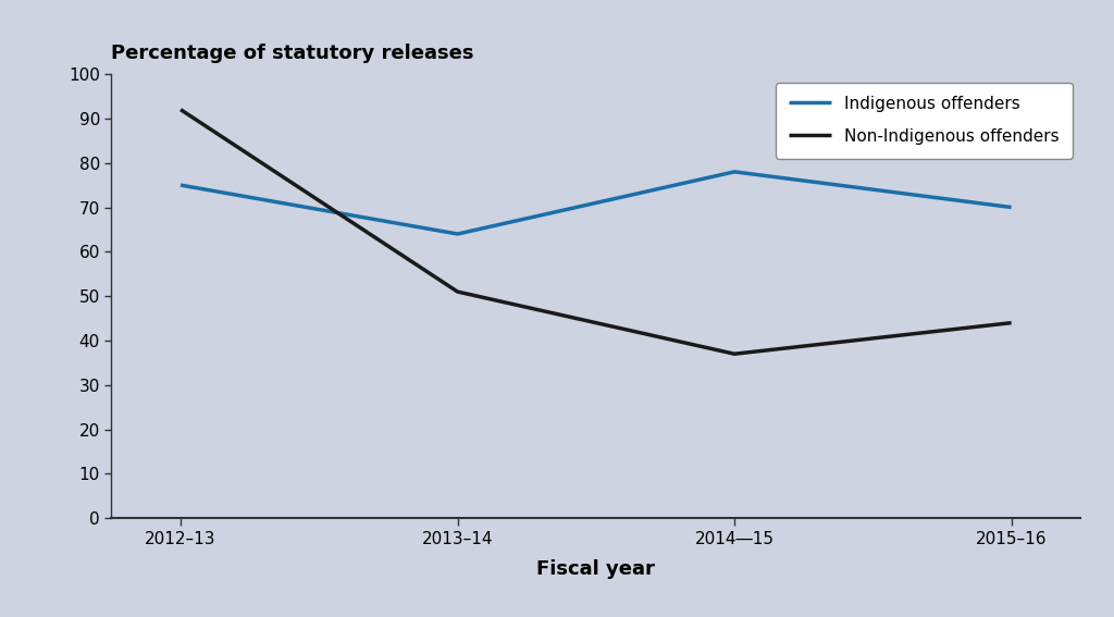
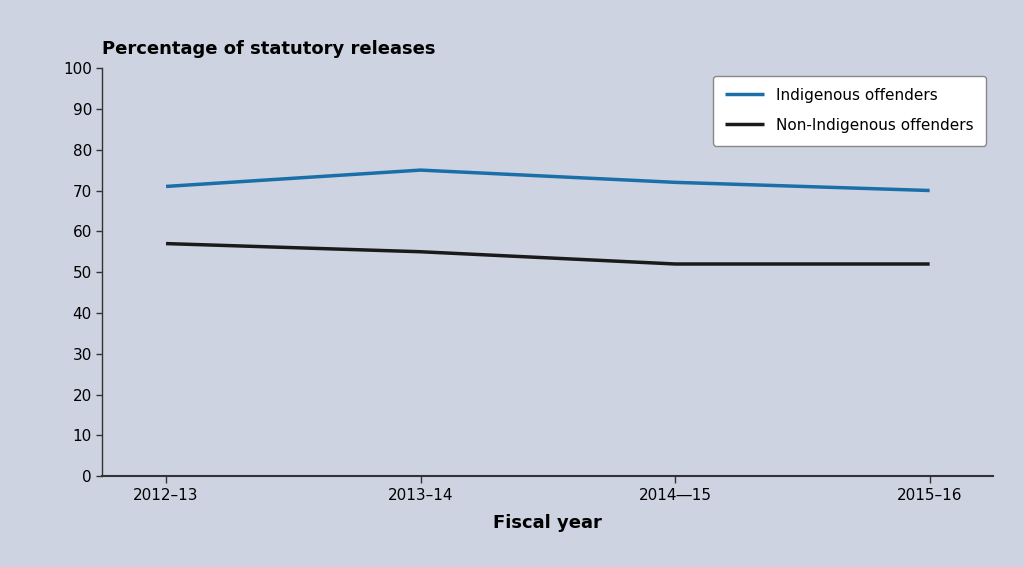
Indigenous offenders/2012–13: 75 -> 71
Non-Indigenous offenders/2012–13: 92 -> 57
Indigenous offenders/2013–14: 64 -> 75
Non-Indigenous offenders/2013–14: 51 -> 55
Indigenous offenders/2014―15: 78 -> 72
Non-Indigenous offenders/2014―15: 37 -> 52
Non-Indigenous offenders/2015–16: 44 -> 52
